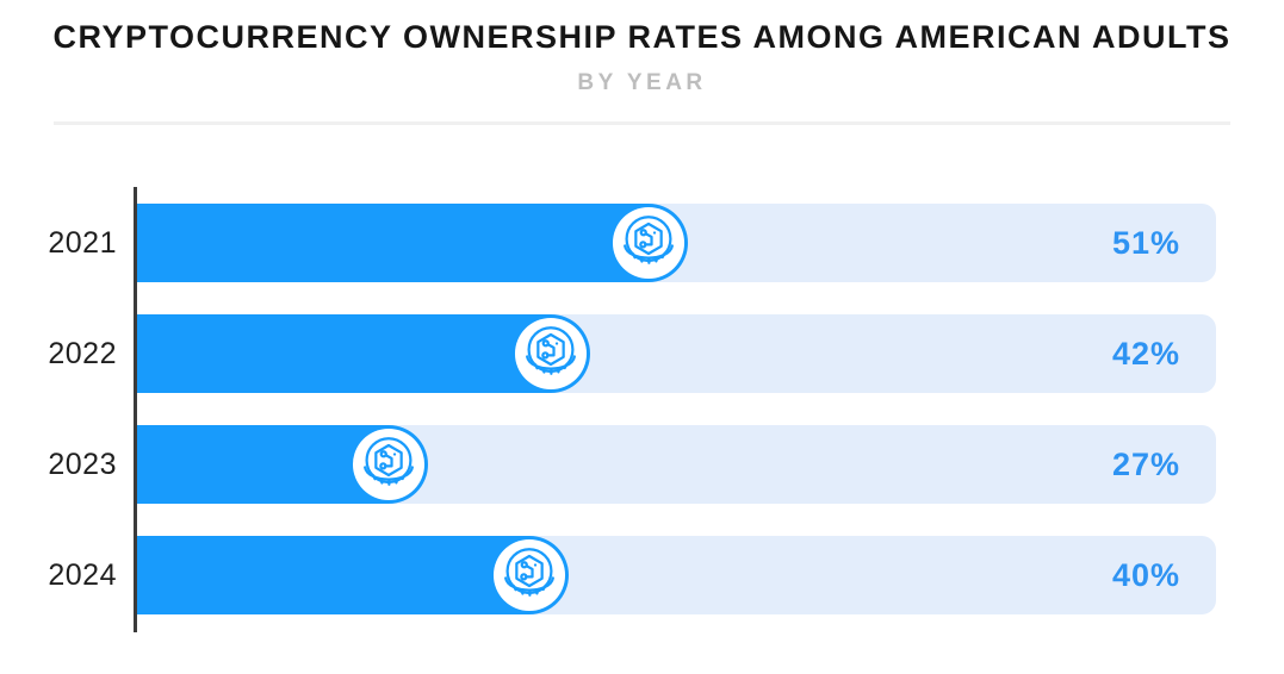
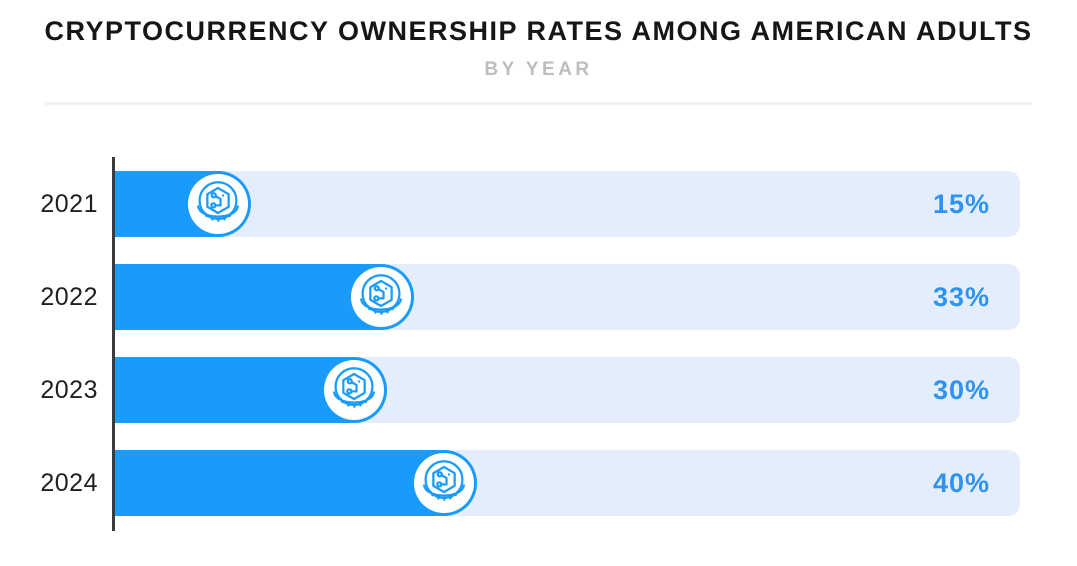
2021: 51% -> 15%
2022: 42% -> 33%
2023: 27% -> 30%
